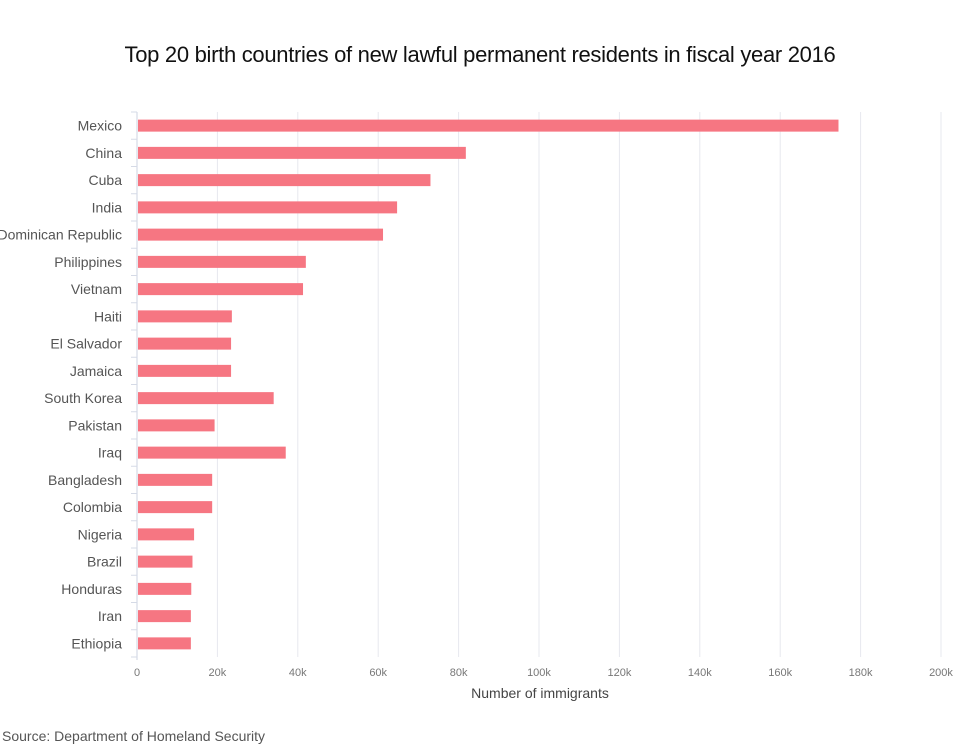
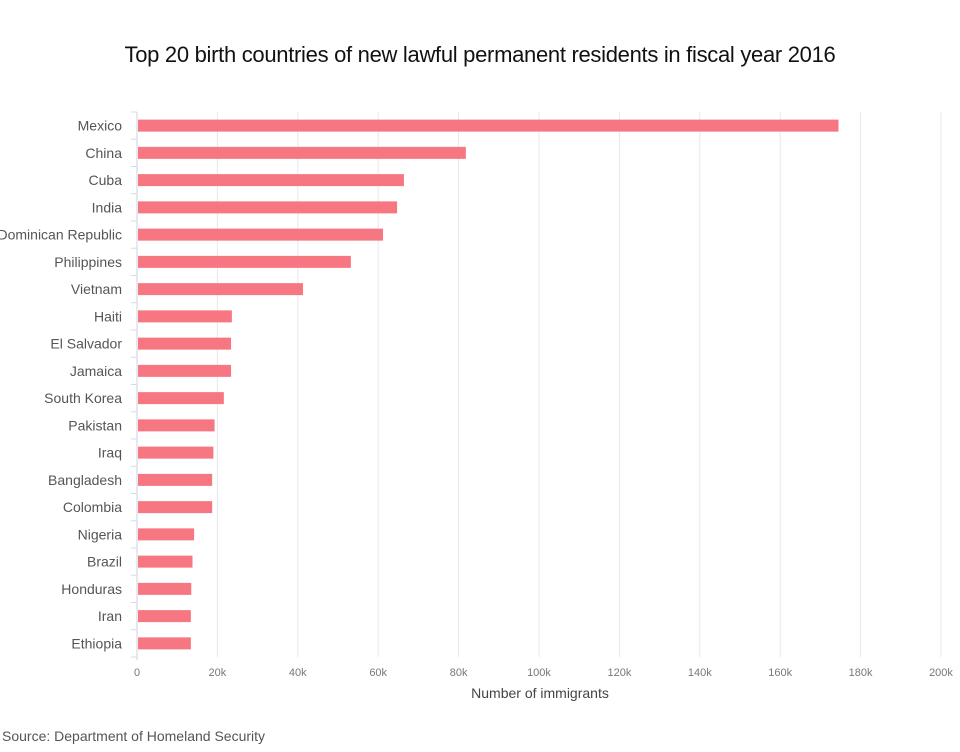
Cuba: 73k -> 66k
Philippines: 42k -> 53k
South Korea: 34k -> 22k
Iraq: 37k -> 19k
